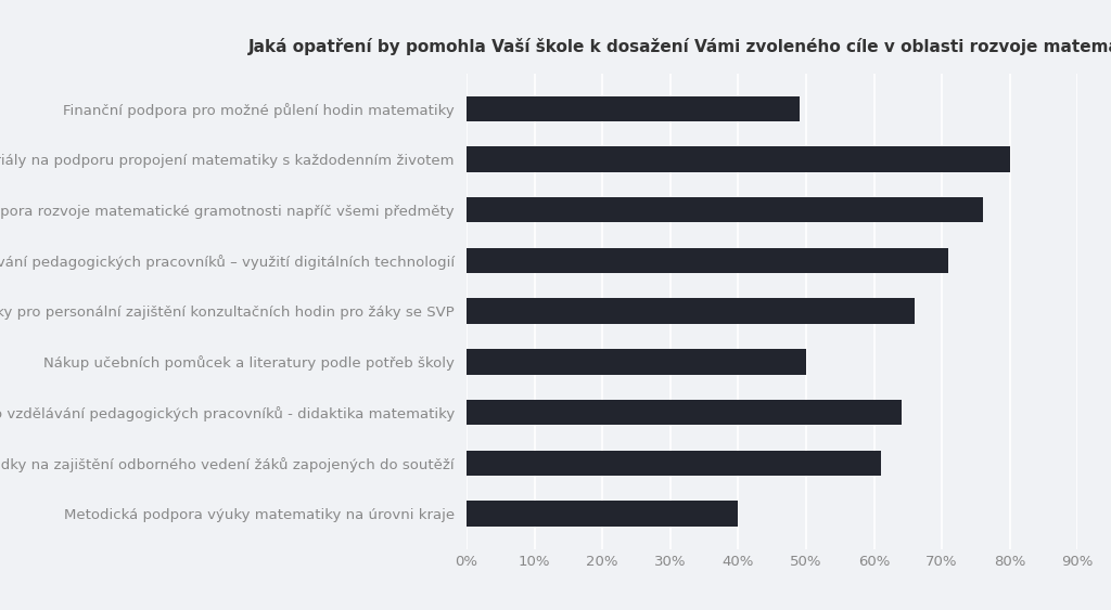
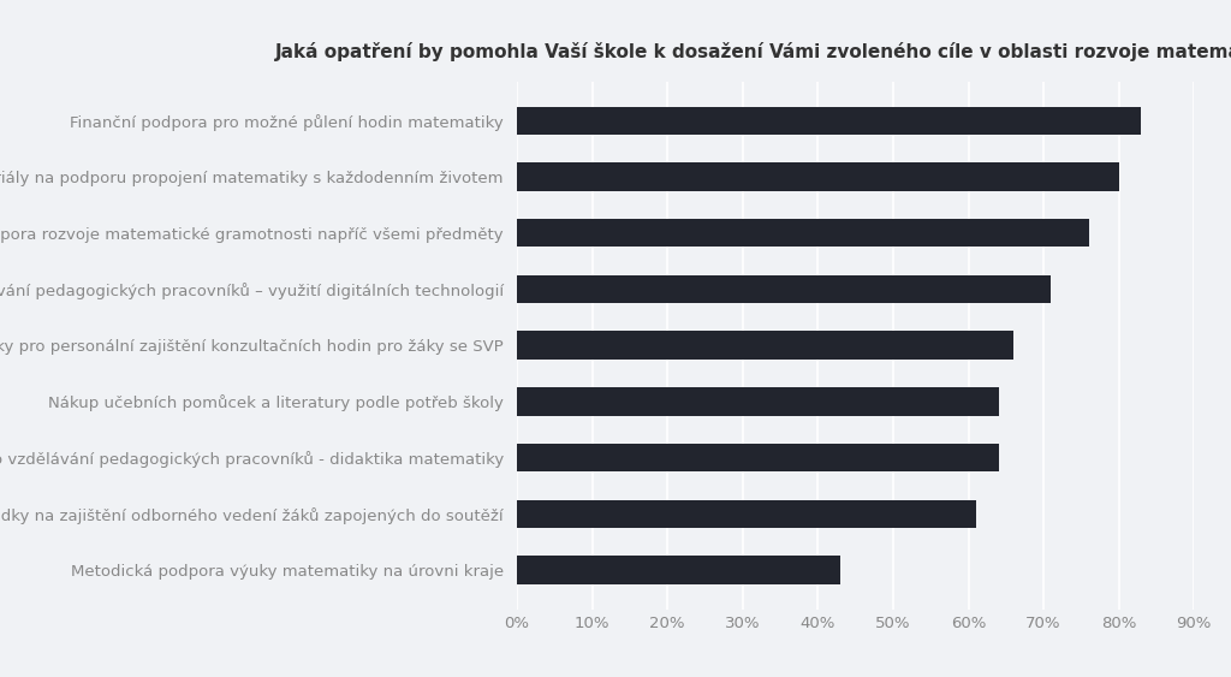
Finanční podpora pro možné půlení hodin matematiky: 49% -> 83%
Nákup učebních pomůcek a literatury podle potřeb školy: 50% -> 64%
Metodická podpora výuky matematiky na úrovni kraje: 40% -> 43%
